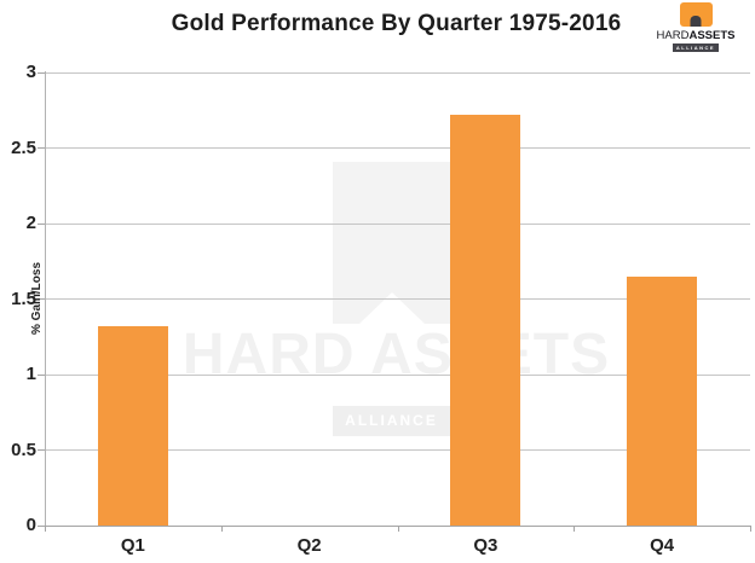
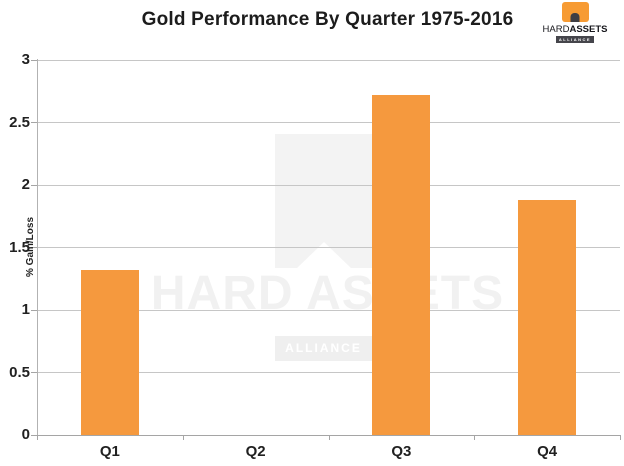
Q4: 1.65 -> 1.88
